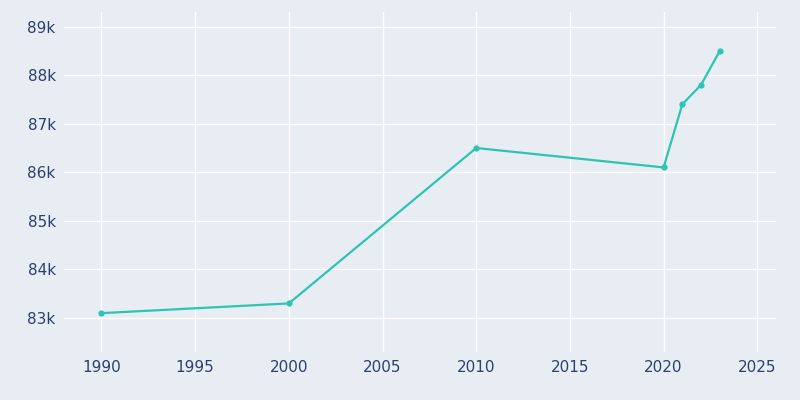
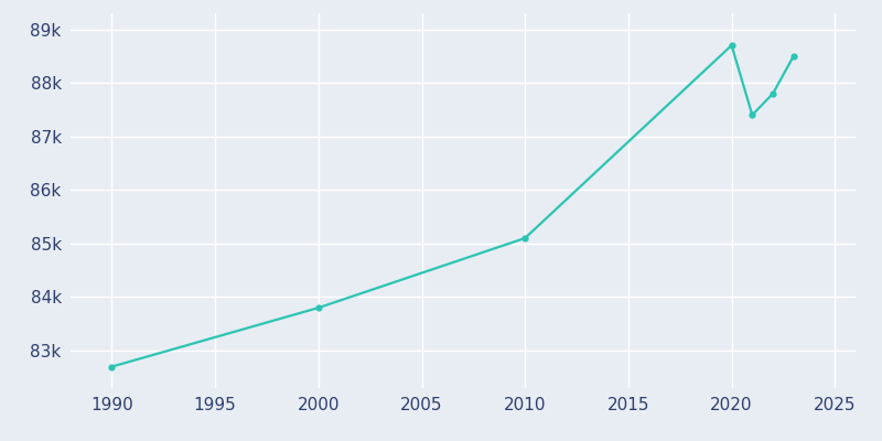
1990: 83.1k -> 82.7k
2000: 83.3k -> 83.8k
2010: 86.5k -> 85.1k
2020: 86.1k -> 88.7k
